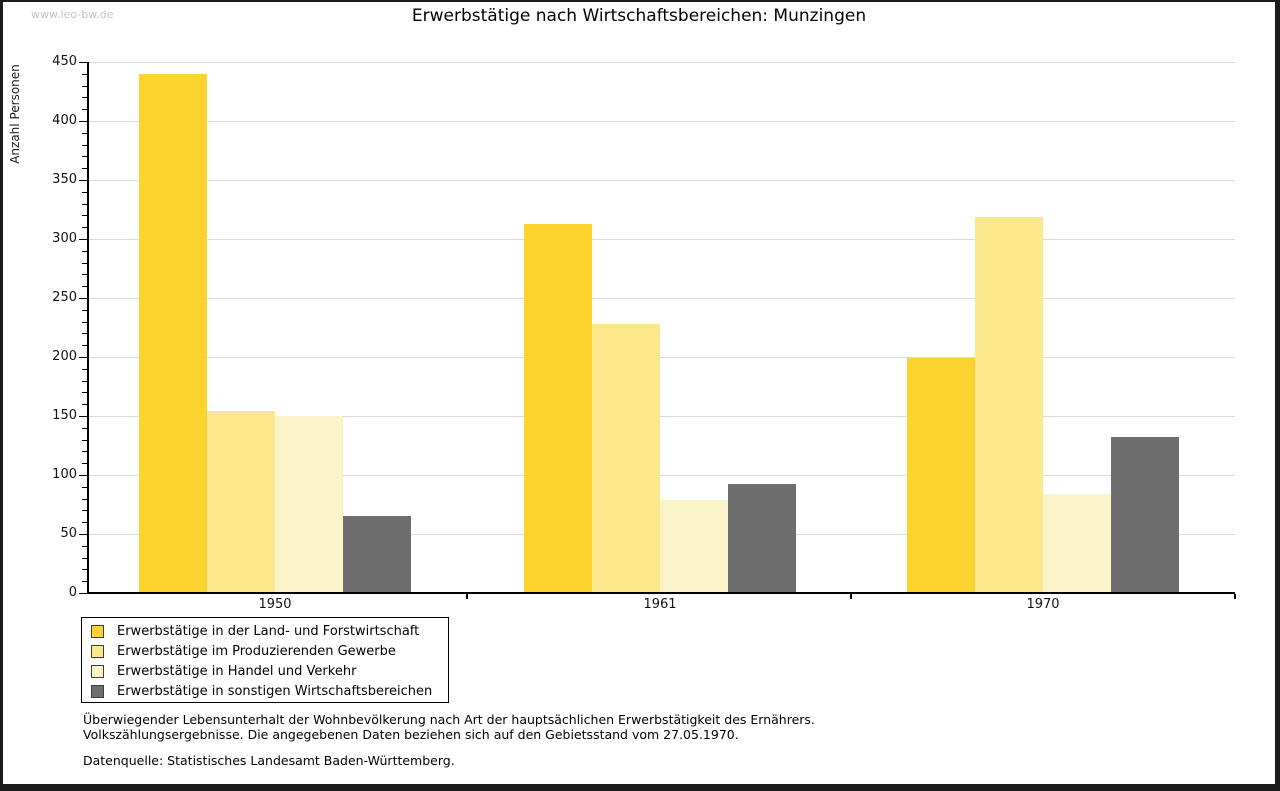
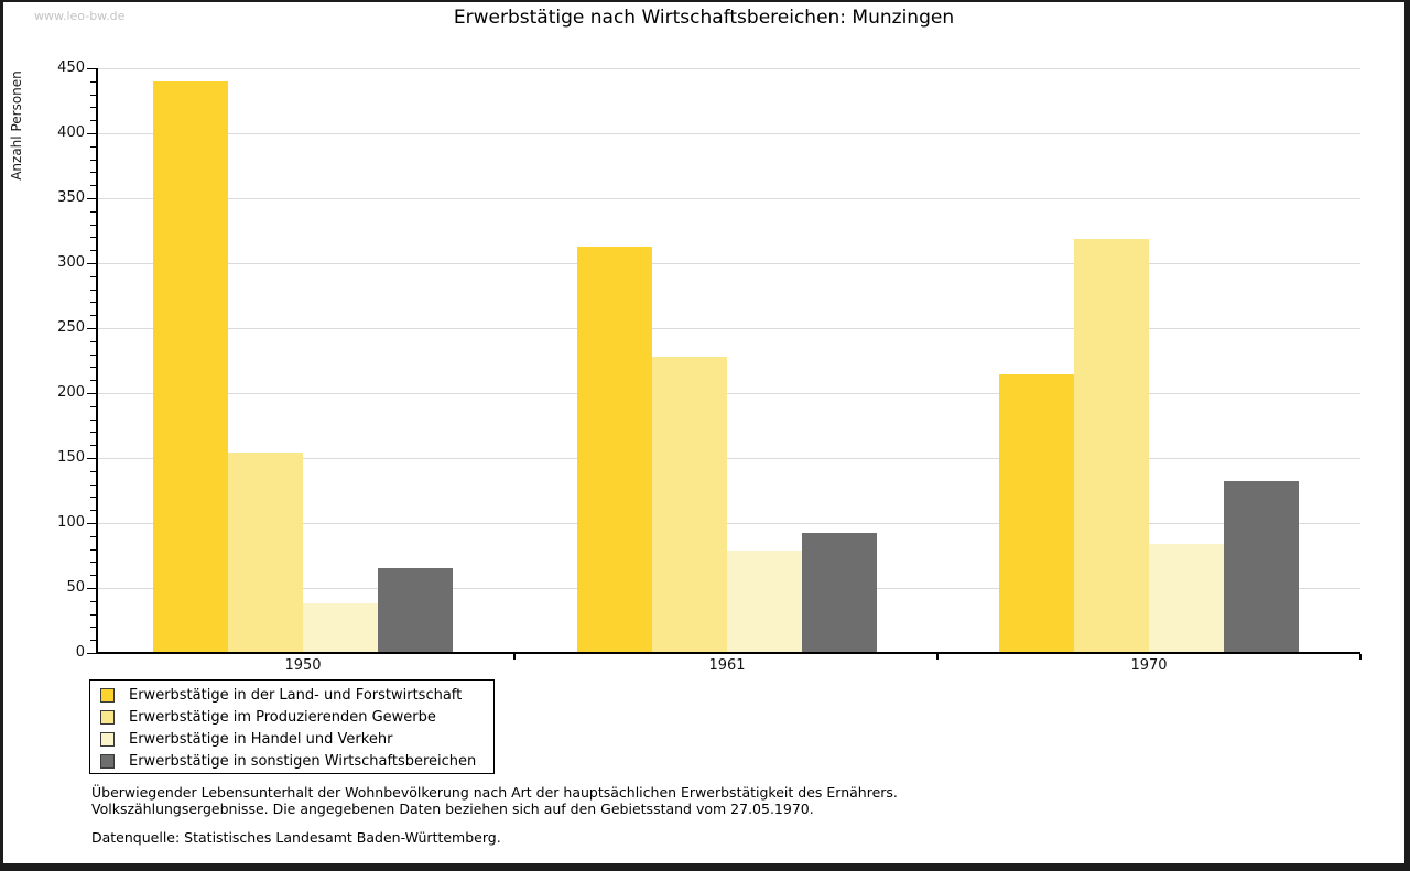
Erwerbstätige in Handel und Verkehr/1950: 150 -> 38
Erwerbstätige in der Land- und Forstwirtschaft/1970: 199 -> 214
